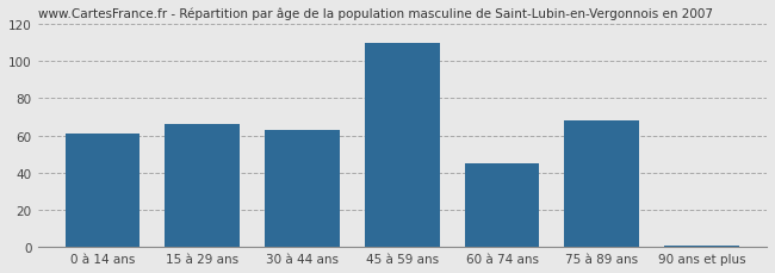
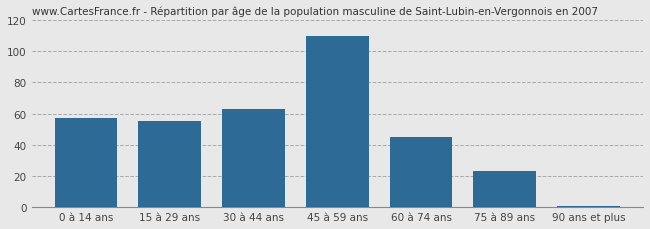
0 à 14 ans: 61 -> 57
15 à 29 ans: 66 -> 55
75 à 89 ans: 68 -> 23
